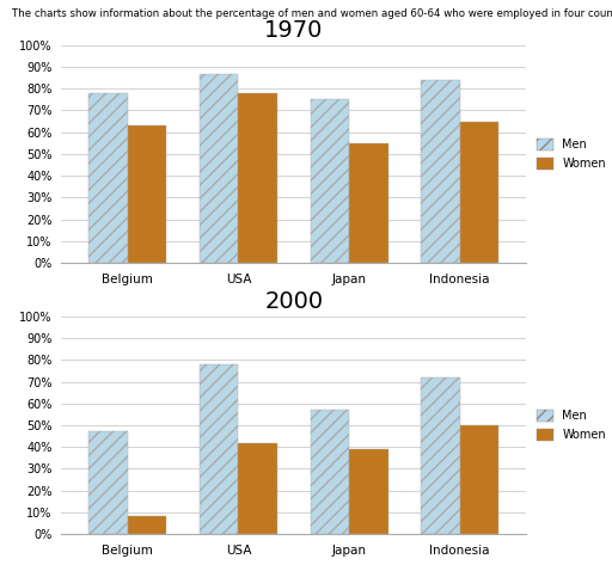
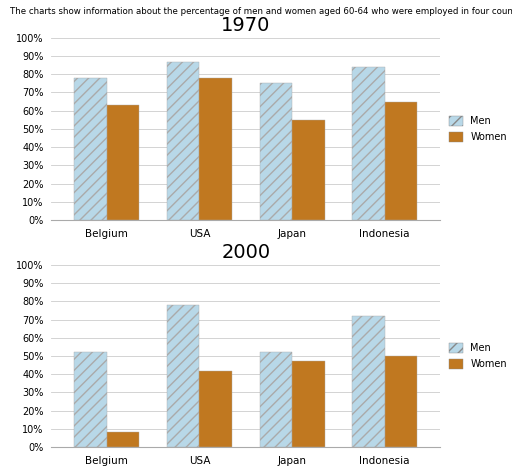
2000/Men/Belgium: 47% -> 52%
2000/Men/Japan: 57% -> 52%
2000/Women/Japan: 39% -> 47%
